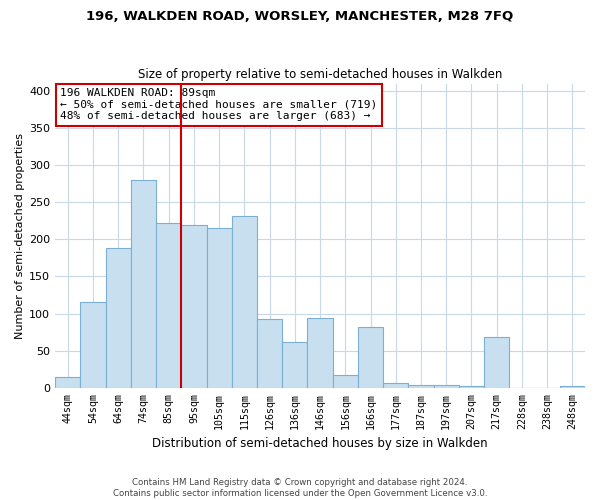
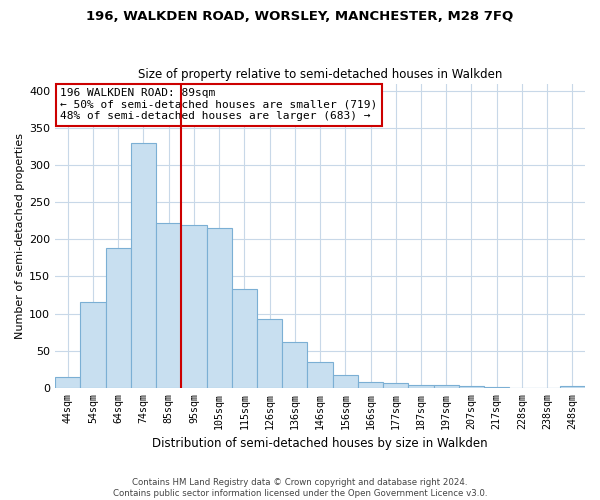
74sqm: 280 -> 330
115sqm: 232 -> 133
146sqm: 94 -> 35
166sqm: 82 -> 8
217sqm: 68 -> 1
